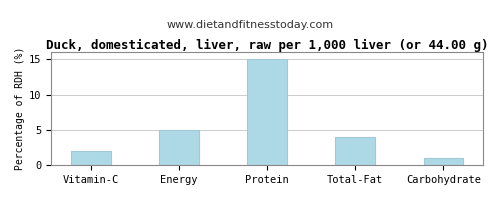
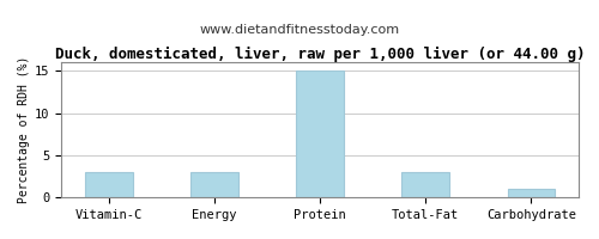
Vitamin-C: 2 -> 3
Energy: 5 -> 3
Total-Fat: 4 -> 3
